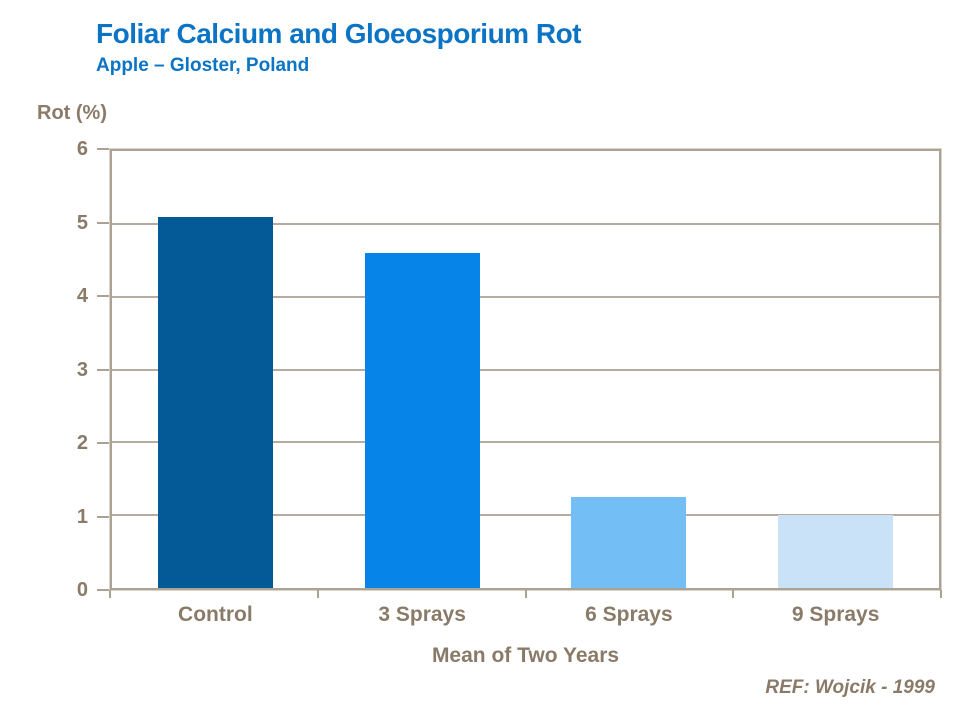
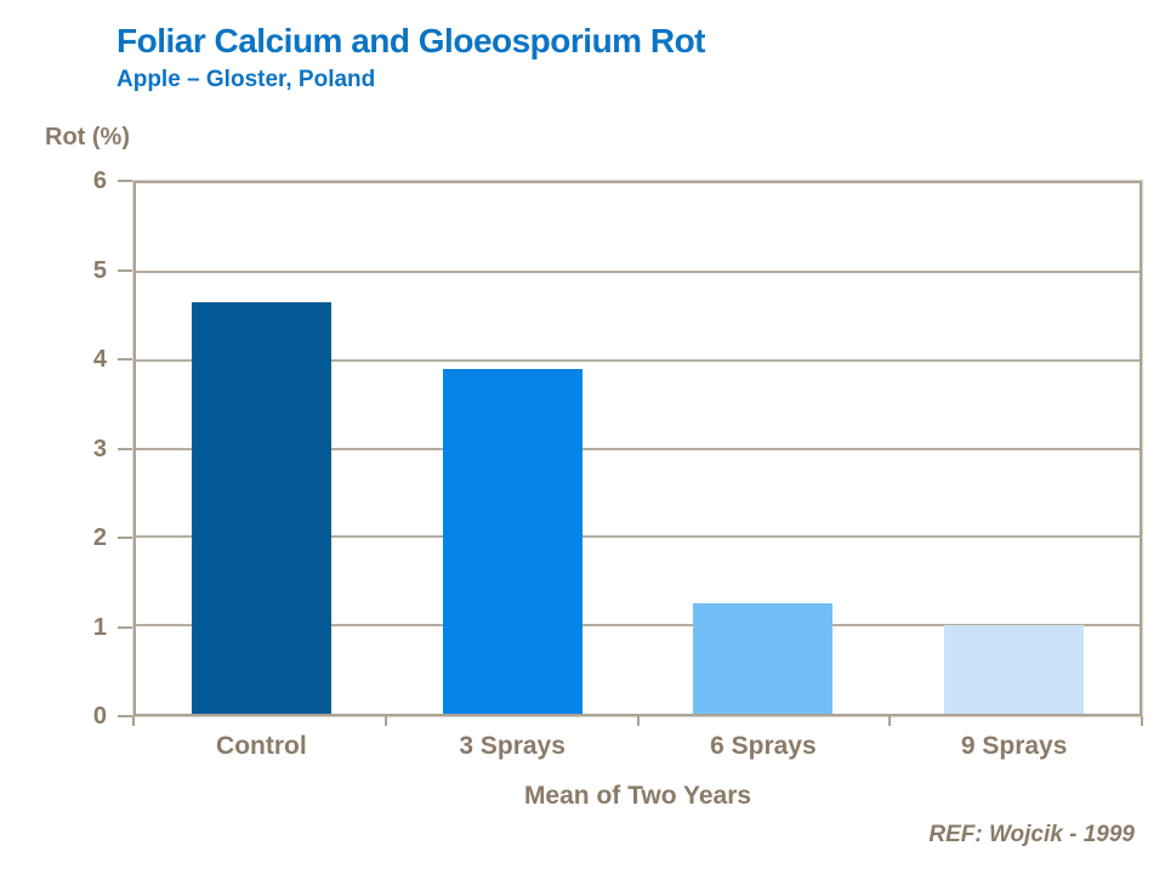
Control: 5.1 -> 4.7
3 Sprays: 4.6 -> 3.9
